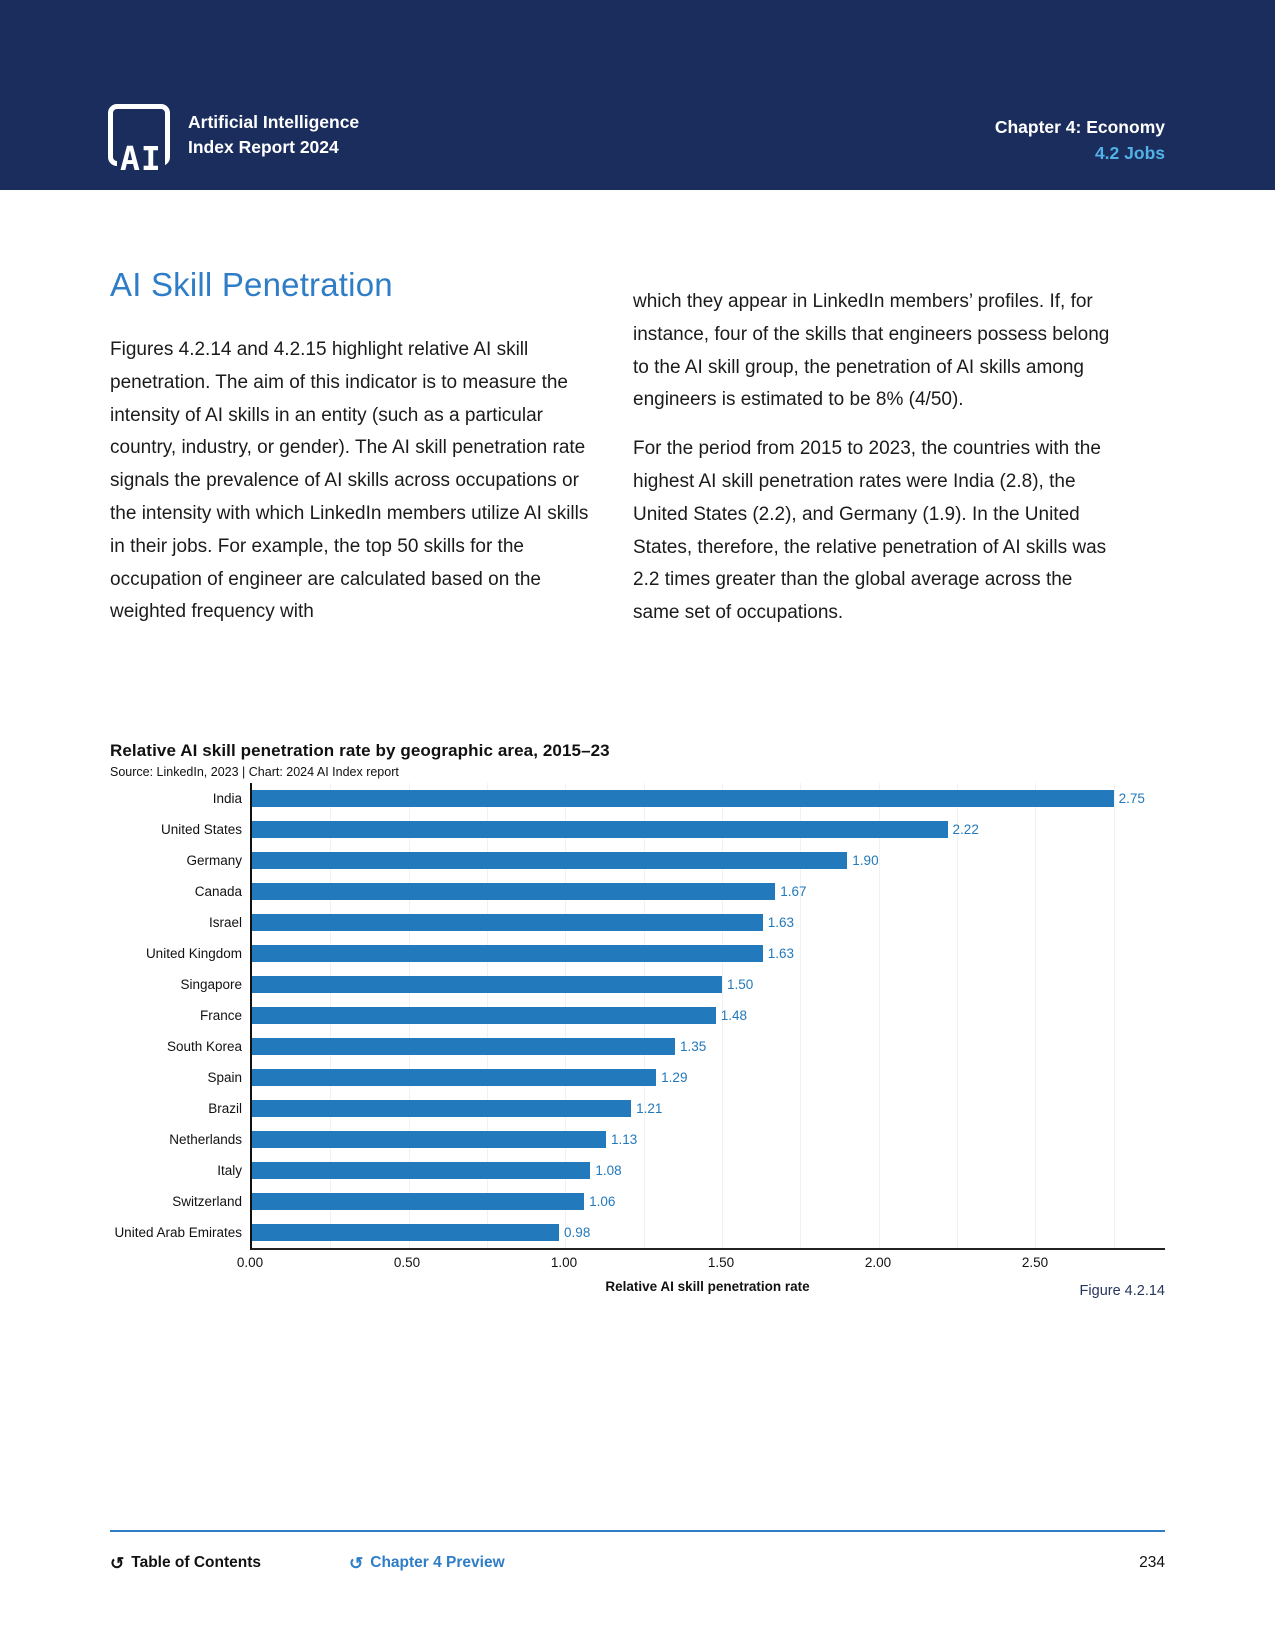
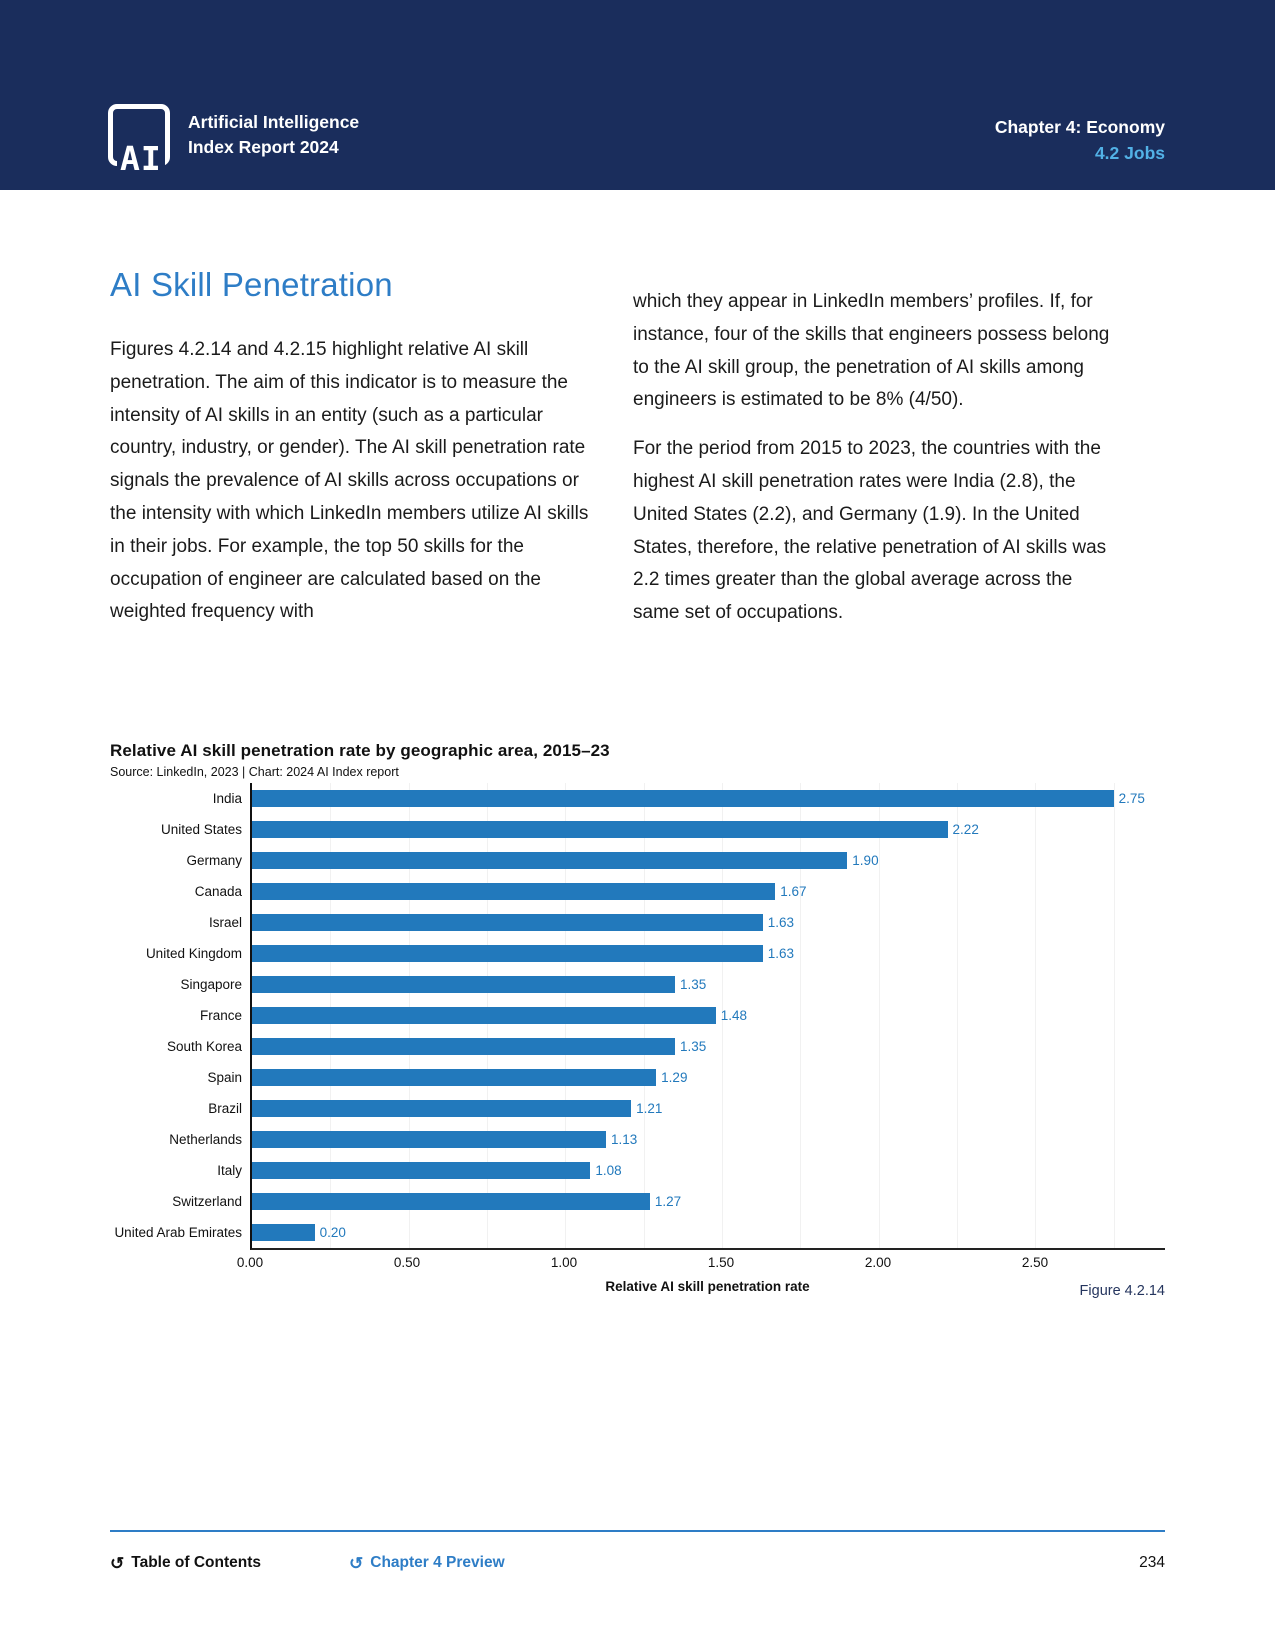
Singapore: 1.50 -> 1.35
Switzerland: 1.06 -> 1.27
United Arab Emirates: 0.98 -> 0.20
